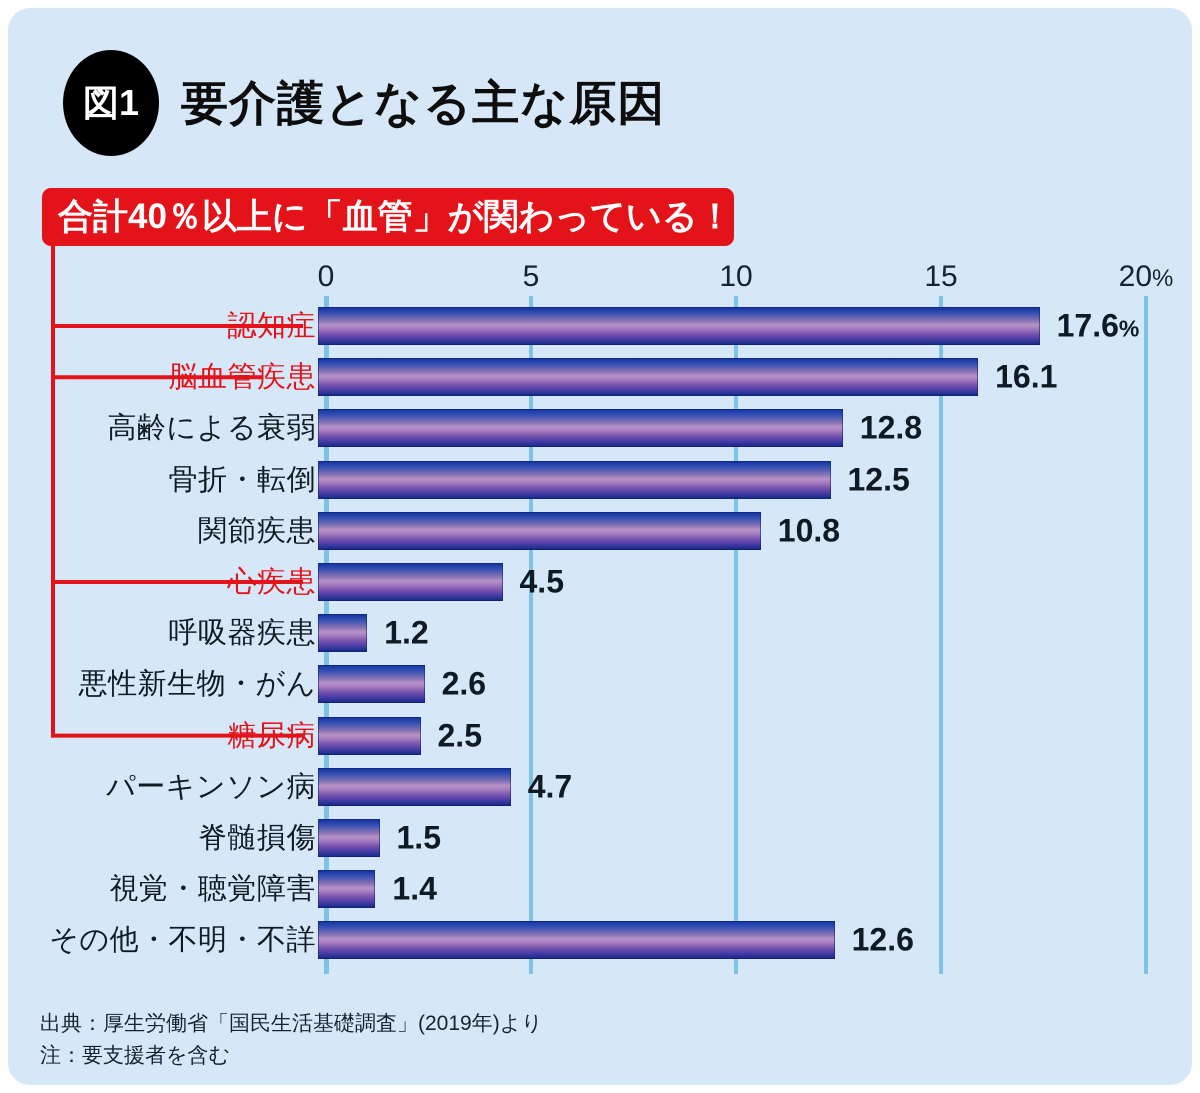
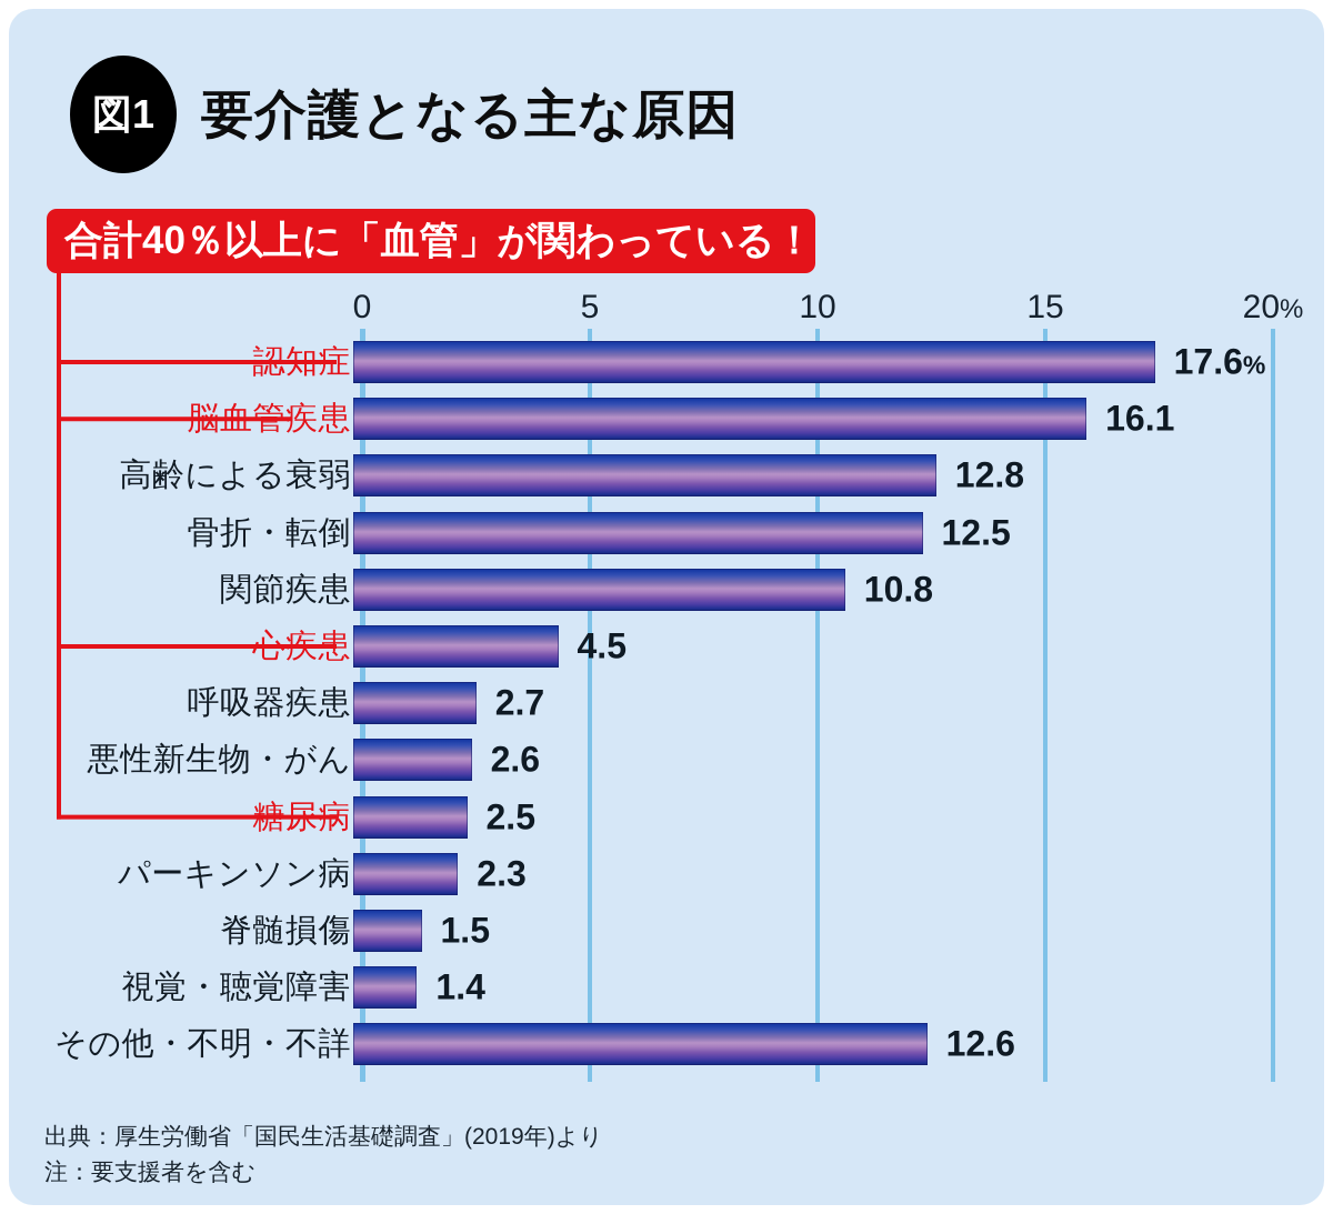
呼吸器疾患: 1.2 -> 2.7
パーキンソン病: 4.7 -> 2.3
